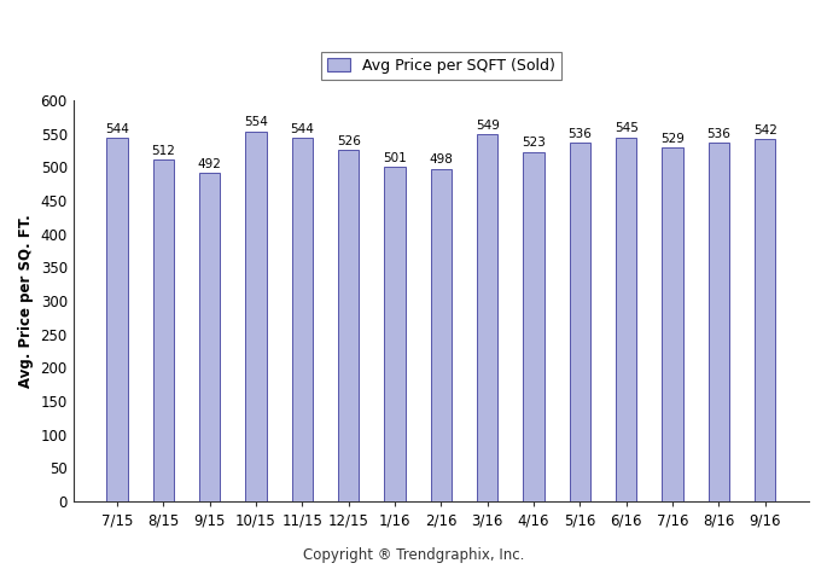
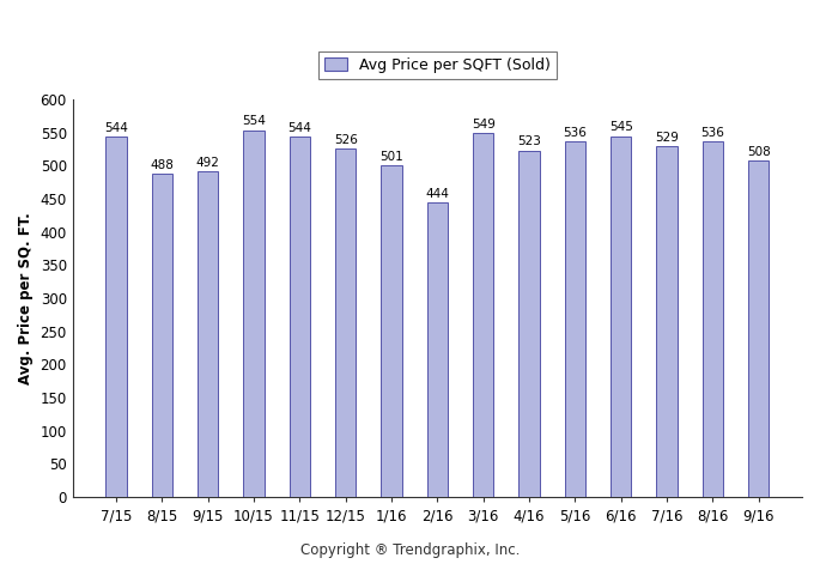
8/15: 512 -> 488
2/16: 498 -> 444
9/16: 542 -> 508
